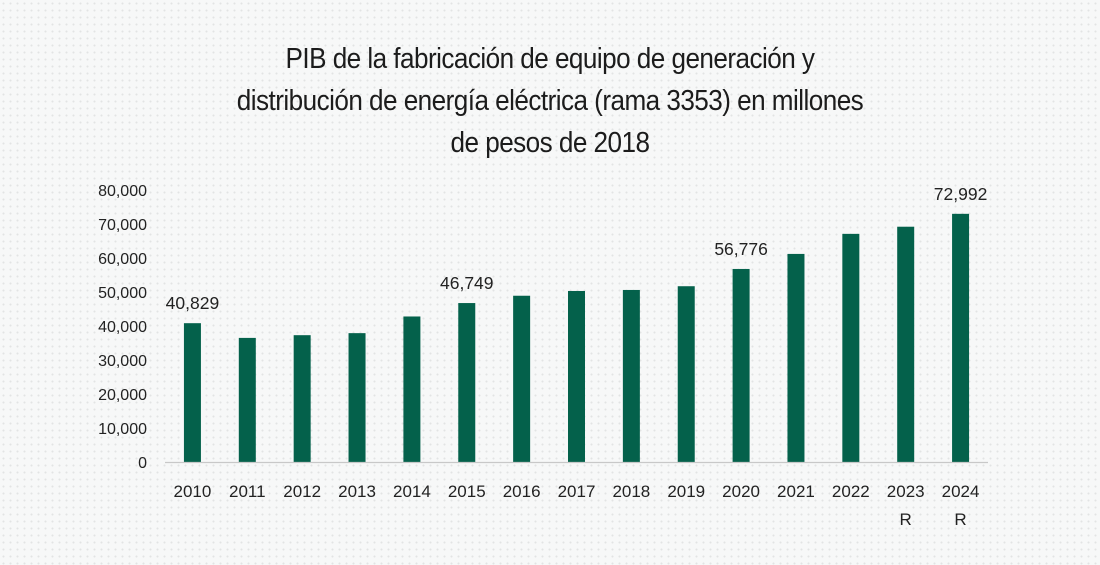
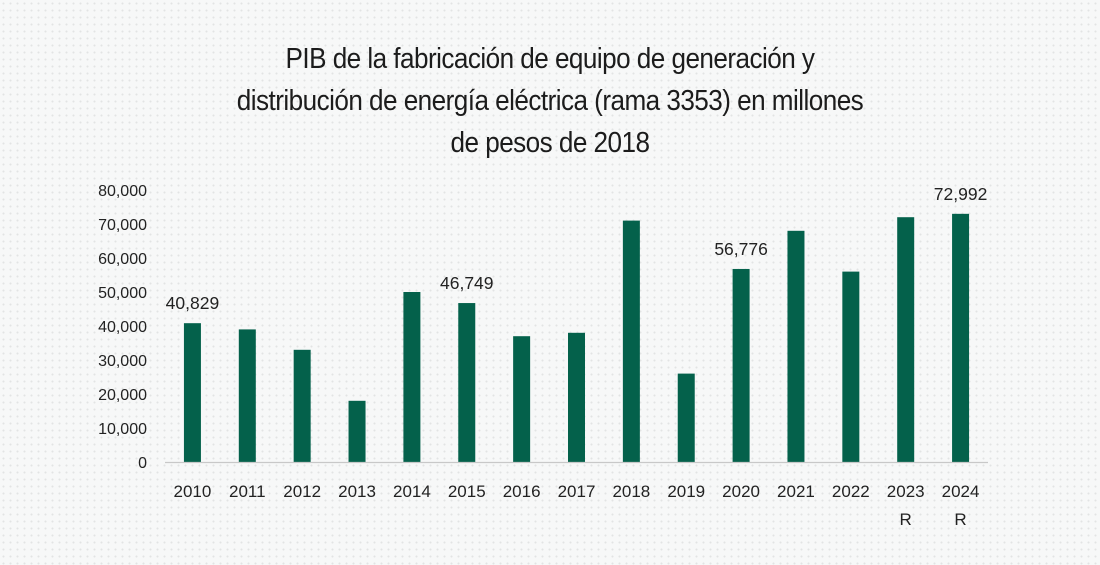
2011: 36000 -> 39000
2012: 37000 -> 33000
2013: 38000 -> 18000
2014: 43000 -> 50000
2016: 49000 -> 37000
2017: 50000 -> 38000
2018: 51000 -> 71000
2019: 52000 -> 26000
2021: 61000 -> 68000
2022: 67000 -> 56000
2023: 69000 -> 72000
